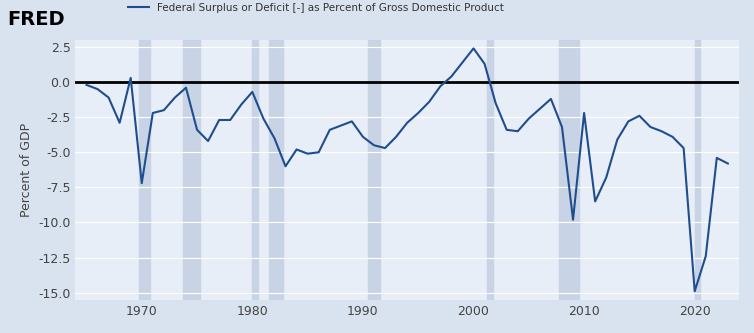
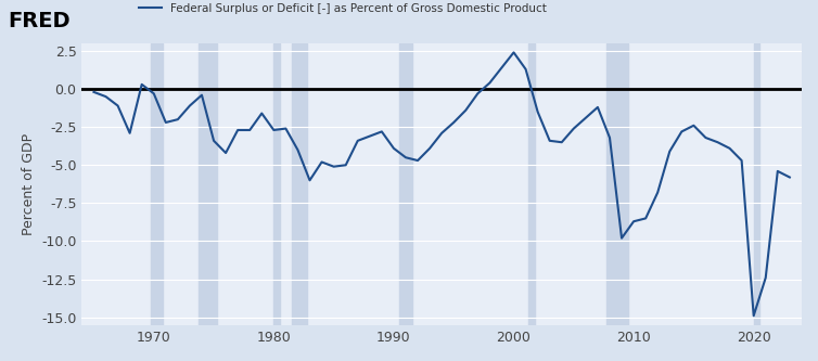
1970: -7.2 -> -0.3
1980: -0.7 -> -2.7
2010: -2.2 -> -8.7
